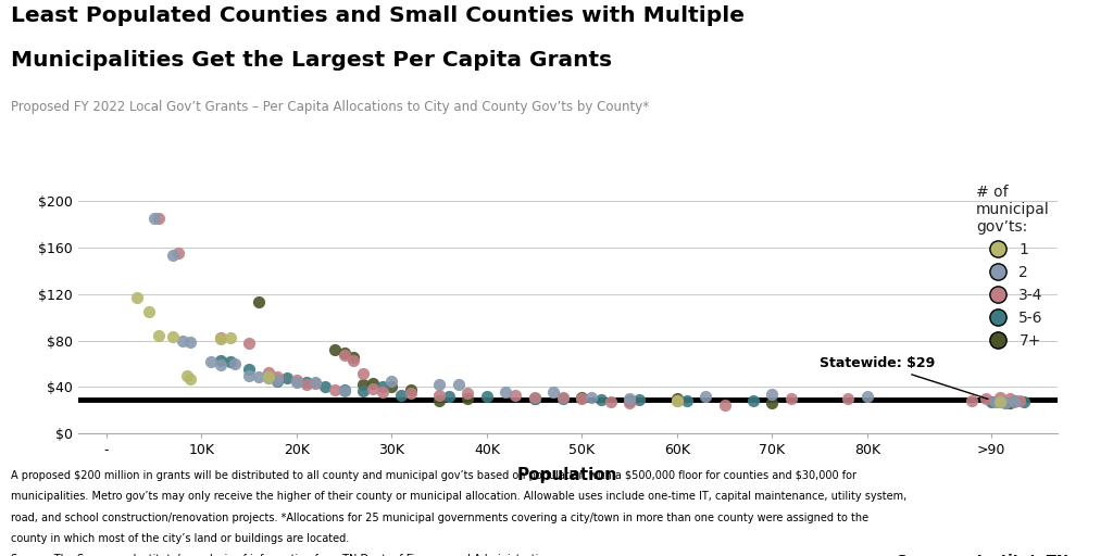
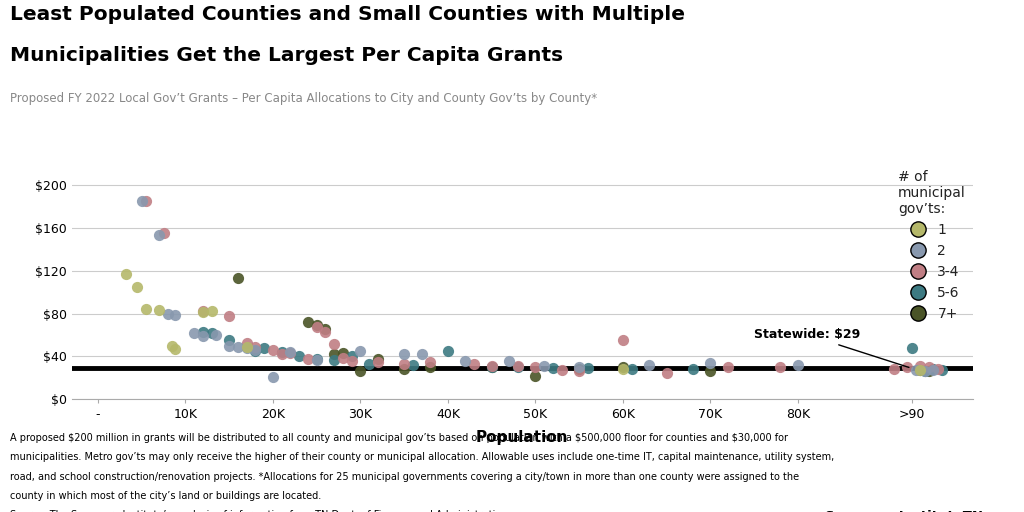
2/20K: $44 -> $21
7+/30K: $40 -> $26
5-6/40K: $32 -> $45
7+/50K: $31 -> $22
3-4/60K: $28 -> $55
5-6/>90: $27 -> $48
